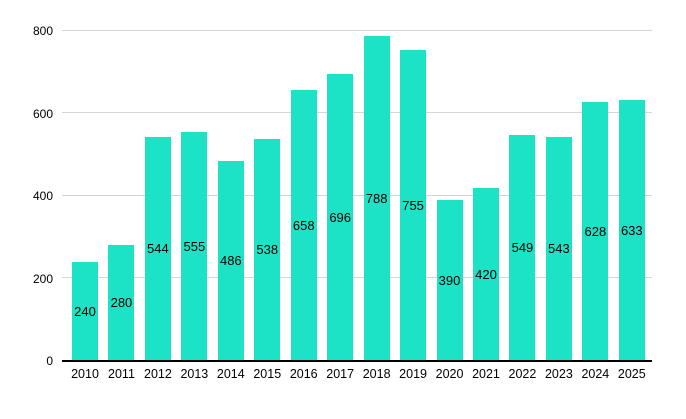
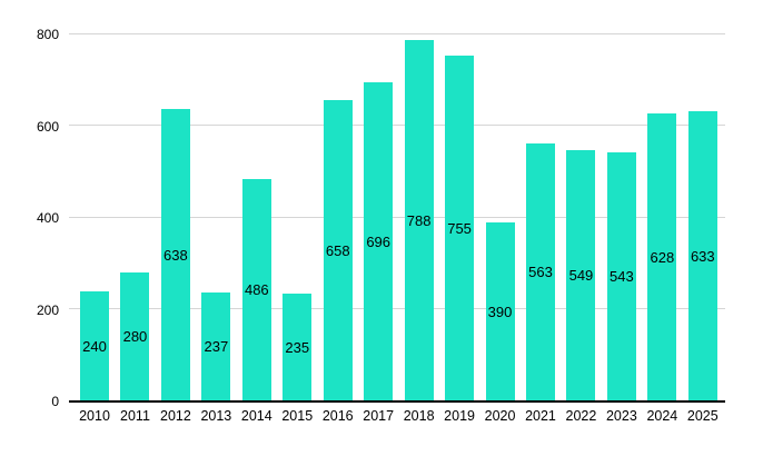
2012: 544 -> 638
2013: 555 -> 237
2015: 538 -> 235
2021: 420 -> 563
